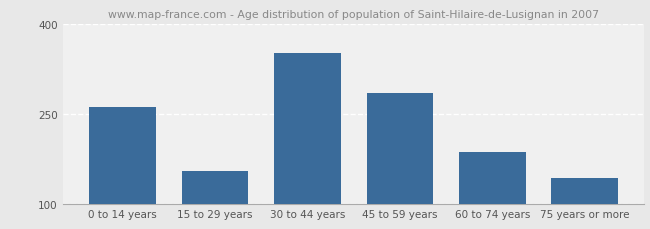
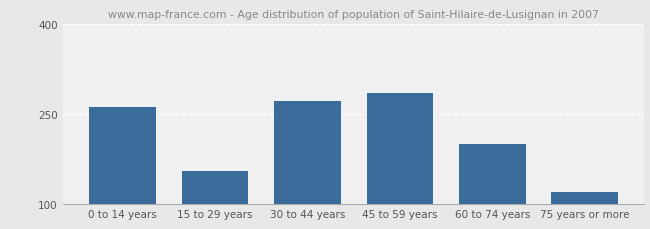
30 to 44 years: 352 -> 272
60 to 74 years: 186 -> 200
75 years or more: 144 -> 120
